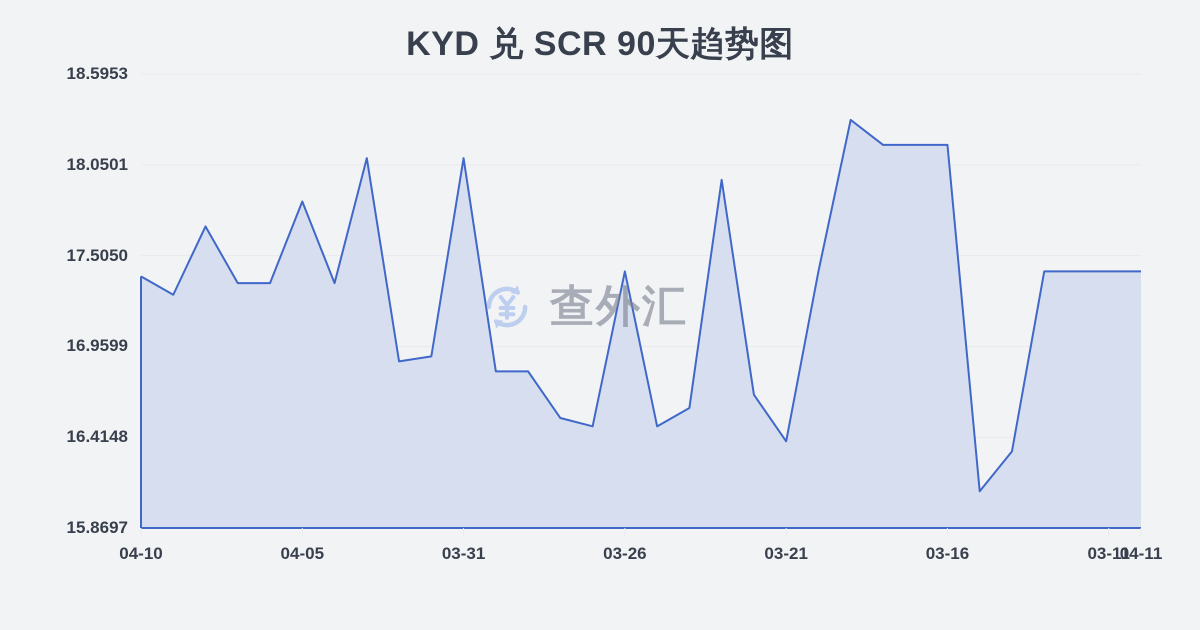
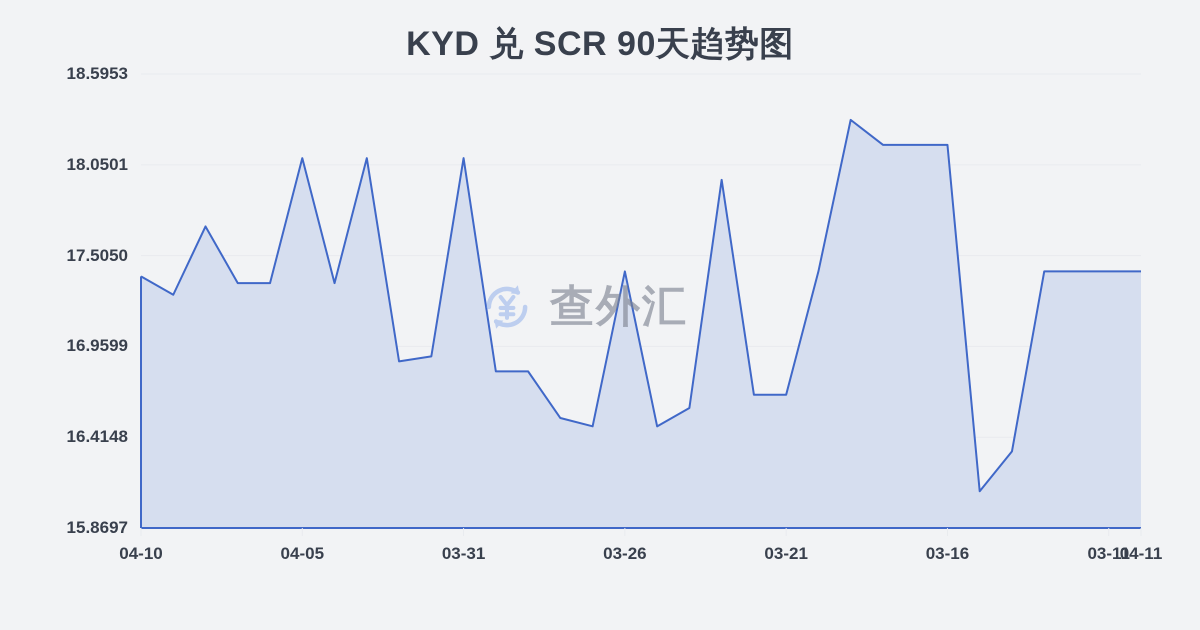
04-05: 17.83 -> 18.09
03-21: 16.39 -> 16.67
